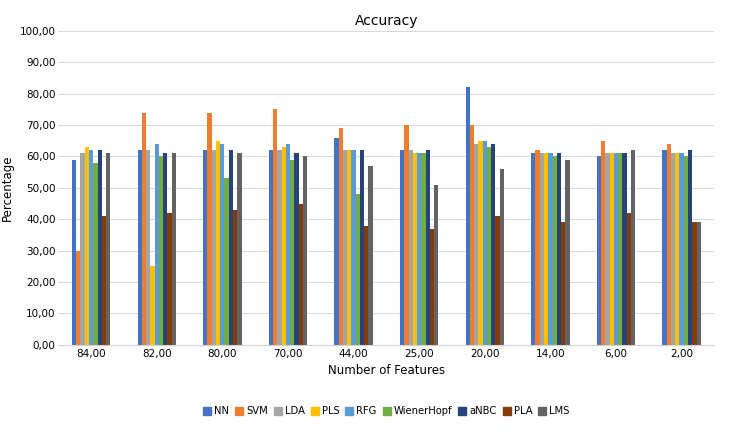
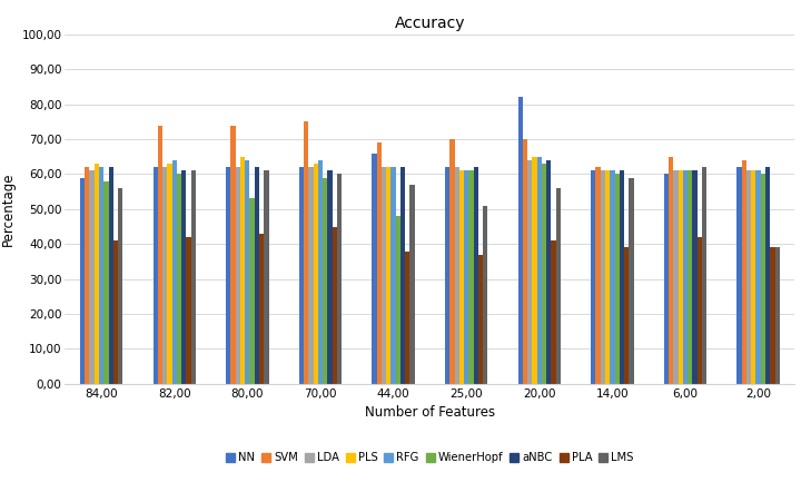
SVM/84,00: 30 -> 62
LMS/84,00: 61 -> 56
PLS/82,00: 25 -> 63
